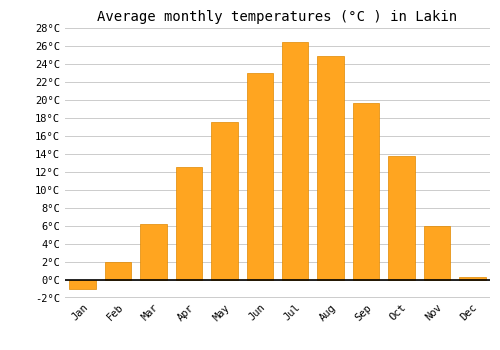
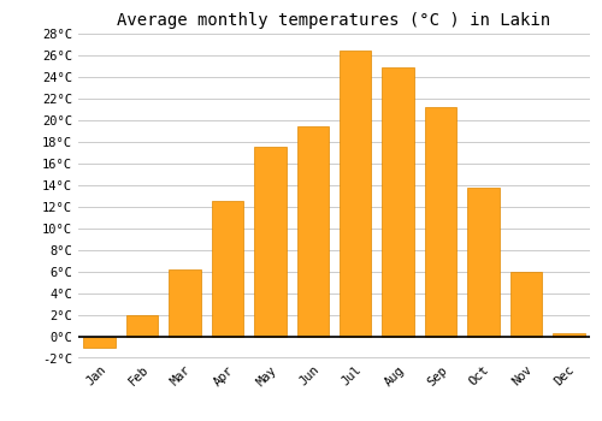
Jun: 23.0°C -> 19.4°C
Sep: 19.7°C -> 21.2°C
